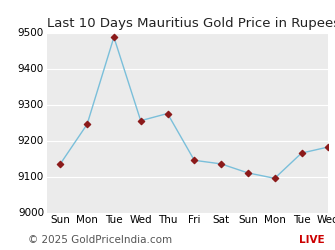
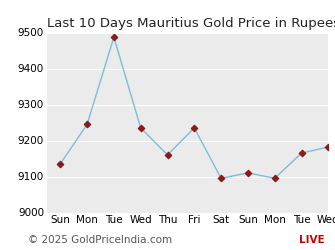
Wed: 9255 -> 9235
Thu: 9275 -> 9160
Fri: 9145 -> 9235
Sat: 9135 -> 9095
